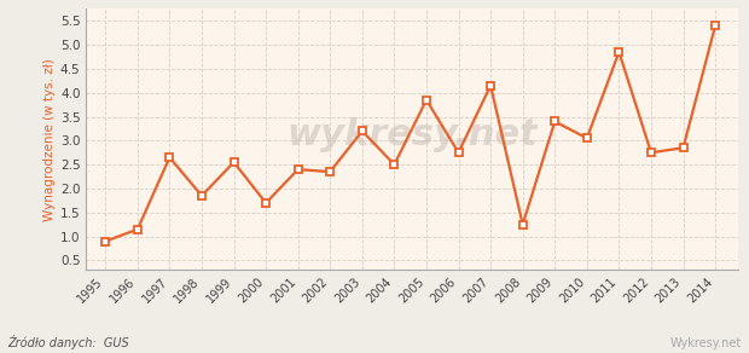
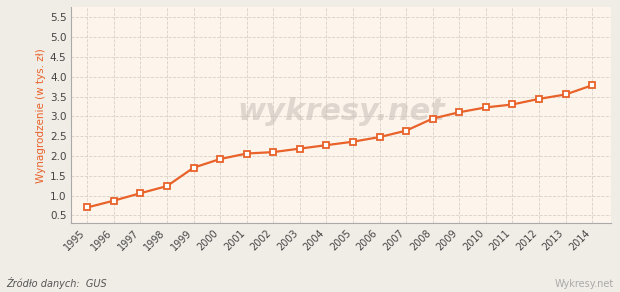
1995: 0.90 -> 0.70
1996: 1.15 -> 0.87
1997: 2.65 -> 1.06
1998: 1.85 -> 1.24
1999: 2.55 -> 1.71
2000: 1.70 -> 1.92
2001: 2.40 -> 2.06
2002: 2.35 -> 2.10
2003: 3.20 -> 2.19
2004: 2.50 -> 2.27
2005: 3.85 -> 2.36
2006: 2.75 -> 2.48
2007: 4.15 -> 2.64
2008: 1.25 -> 2.94
2009: 3.40 -> 3.10
2010: 3.05 -> 3.23
2011: 4.85 -> 3.30
2012: 2.75 -> 3.44
2013: 2.85 -> 3.55
2014: 5.40 -> 3.78
